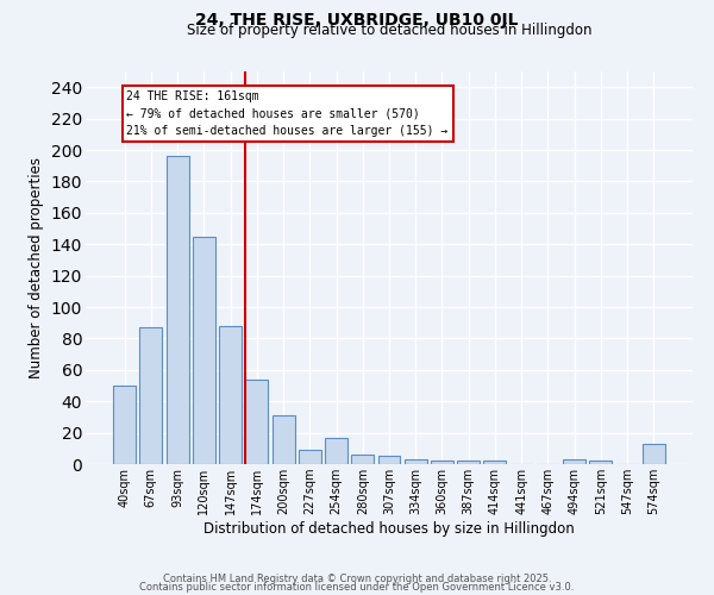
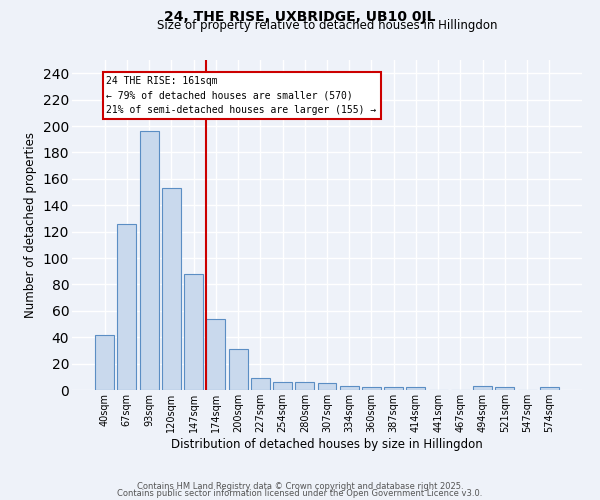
40sqm: 50 -> 42
67sqm: 87 -> 126
120sqm: 145 -> 153
254sqm: 17 -> 6
574sqm: 13 -> 2
